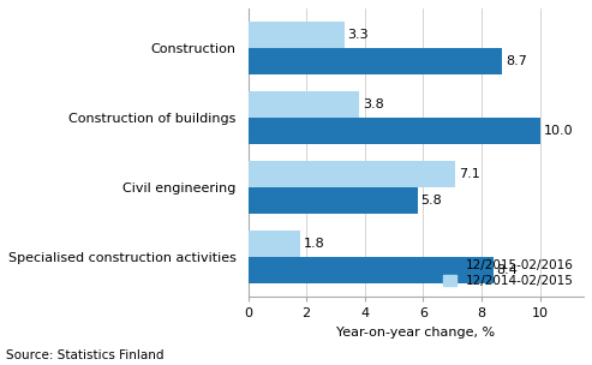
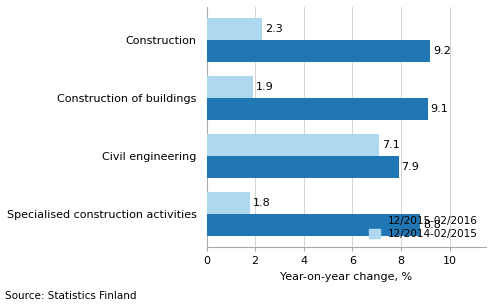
12/2014-02/2015/Construction: 3.3 -> 2.3
12/2015-02/2016/Construction: 8.7 -> 9.2
12/2014-02/2015/Construction of buildings: 3.8 -> 1.9
12/2015-02/2016/Construction of buildings: 10.0 -> 9.1
12/2015-02/2016/Civil engineering: 5.8 -> 7.9
12/2015-02/2016/Specialised construction activities: 8.4 -> 8.8
